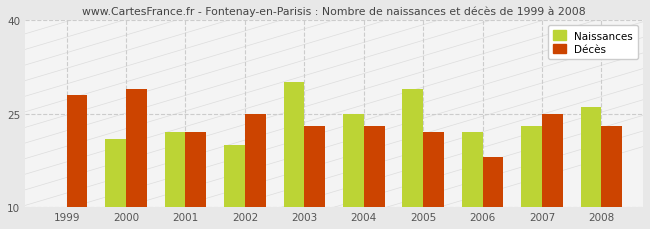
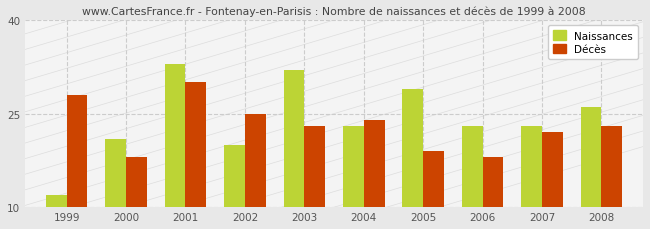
Naissances/1999: 10 -> 12
Décès/2000: 29 -> 18
Naissances/2001: 22 -> 33
Décès/2001: 22 -> 30
Naissances/2003: 30 -> 32
Naissances/2004: 25 -> 23
Décès/2004: 23 -> 24
Décès/2005: 22 -> 19
Naissances/2006: 22 -> 23
Décès/2007: 25 -> 22
